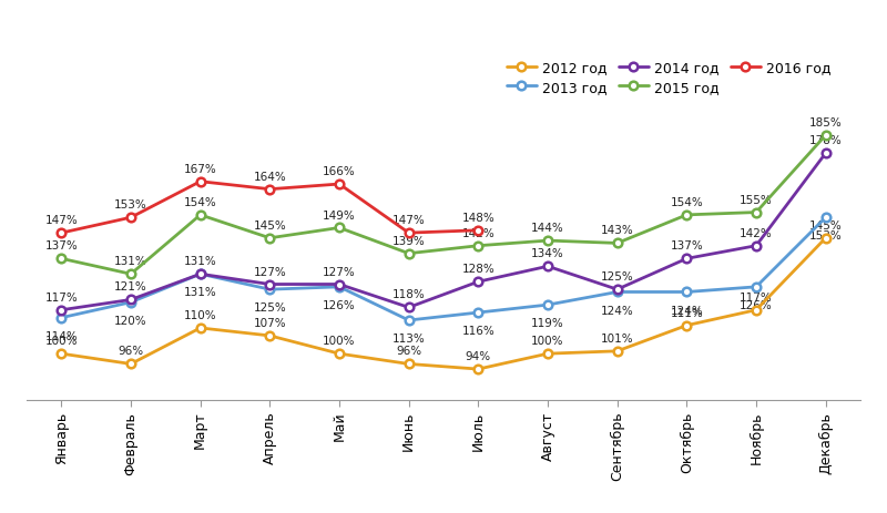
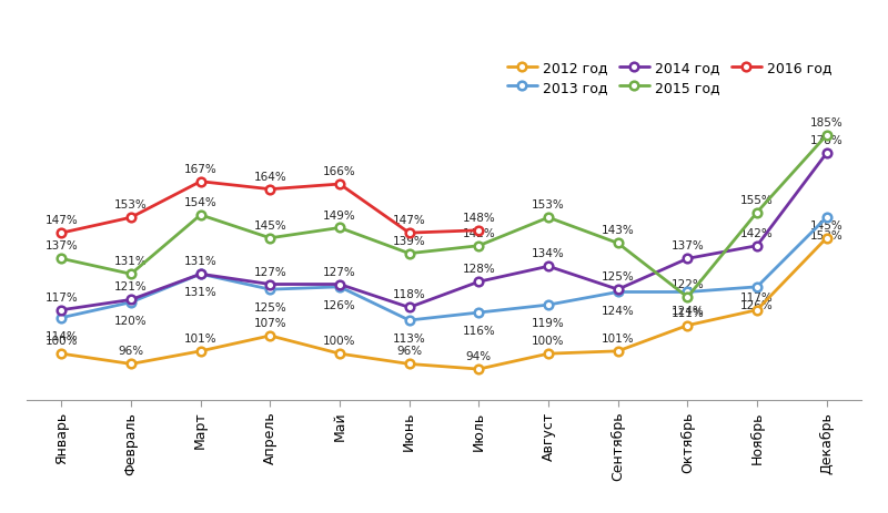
2012 год/Март: 110% -> 101%
2015 год/Август: 144% -> 153%
2015 год/Октябрь: 154% -> 122%
